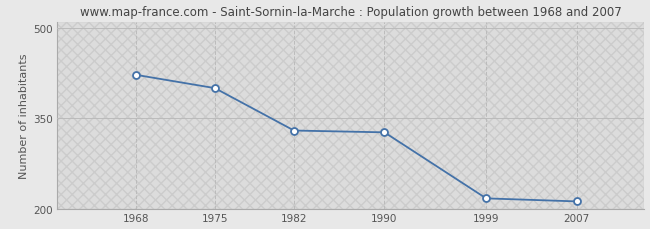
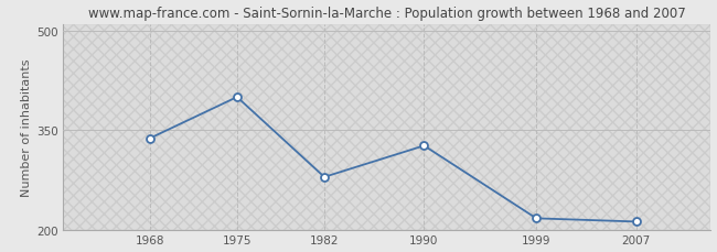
1968: 422 -> 338
1982: 330 -> 280
